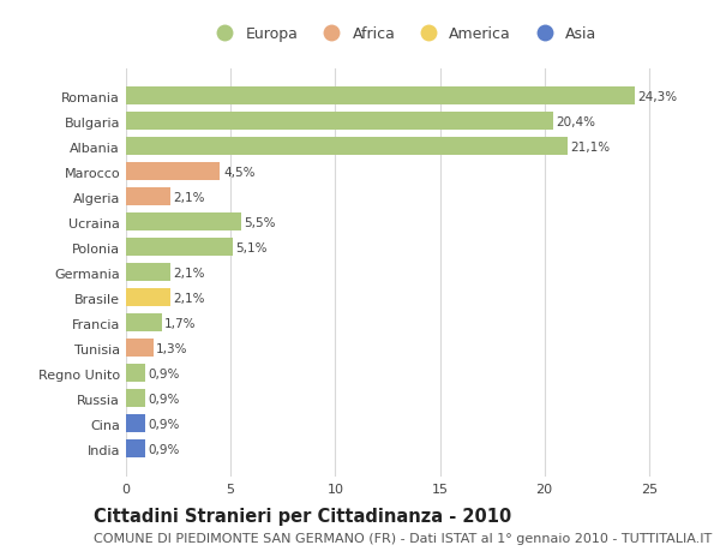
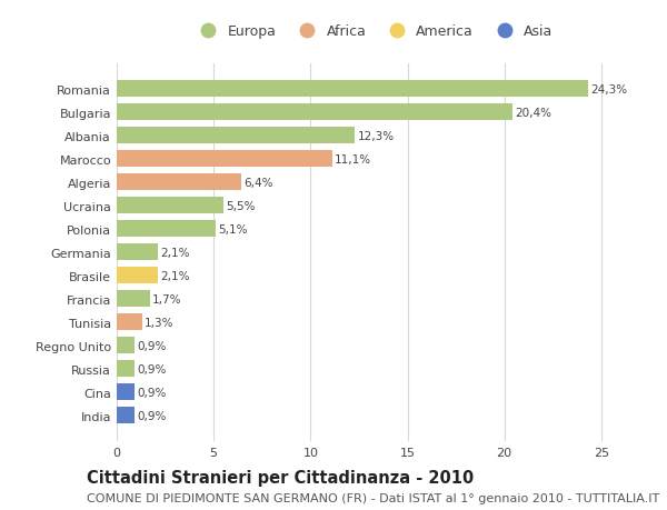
Albania: 21,1% -> 12,3%
Marocco: 4,5% -> 11,1%
Algeria: 2,1% -> 6,4%
